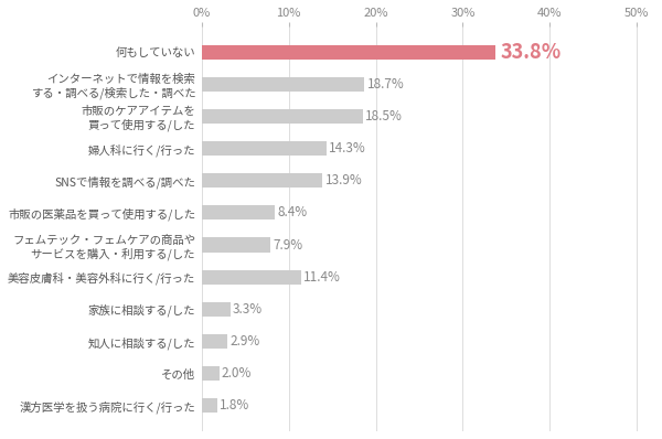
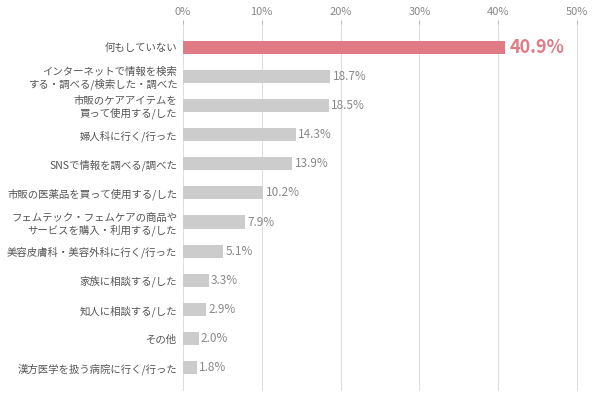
何もしていない: 33.8% -> 40.9%
市販の医薬品を買って使用する/した: 8.4% -> 10.2%
美容皮膚科・美容外科に行く/行った: 11.4% -> 5.1%
